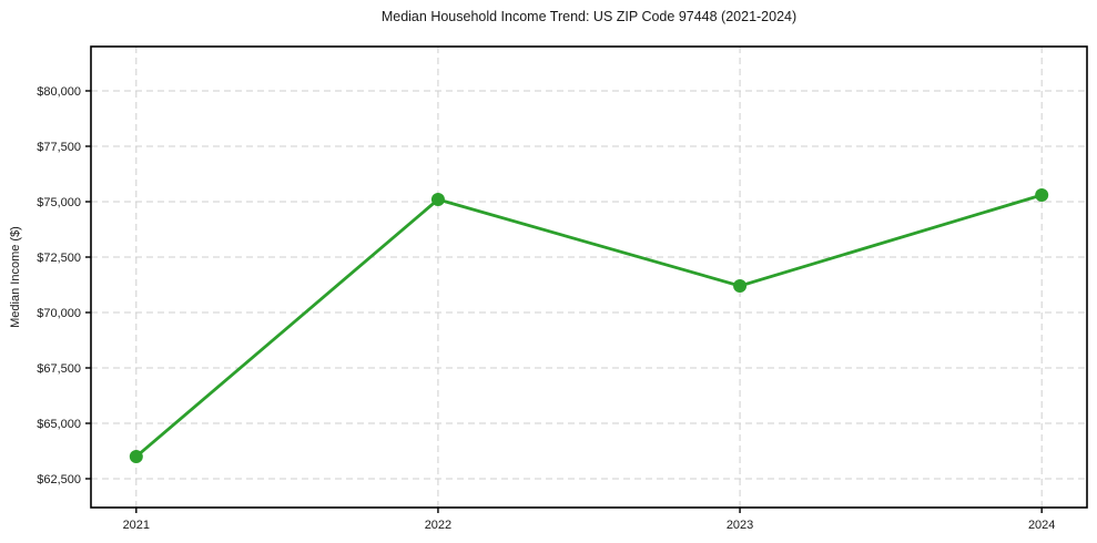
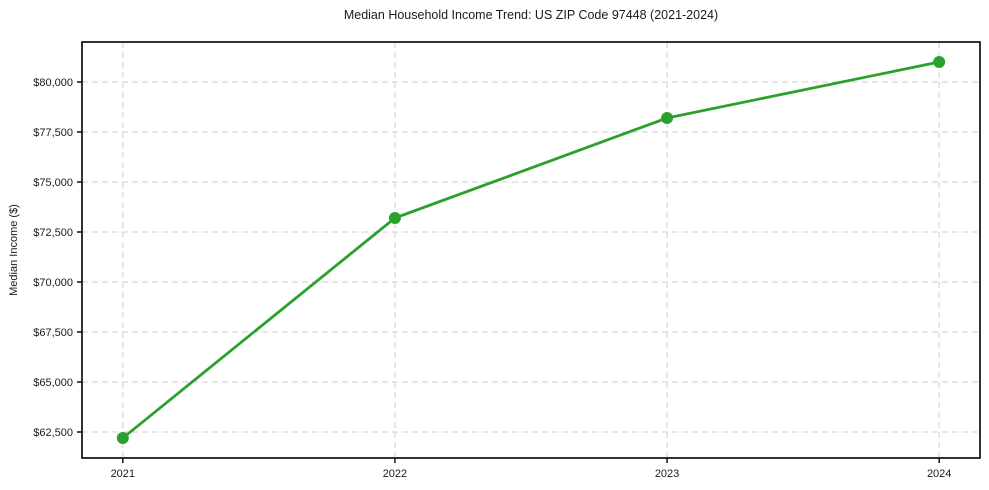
2021: $63500 -> $62200
2022: $75100 -> $73200
2023: $71200 -> $78200
2024: $75300 -> $81000
